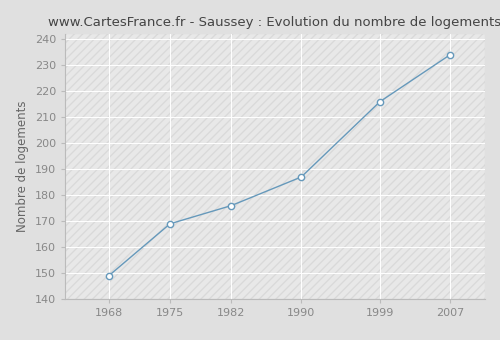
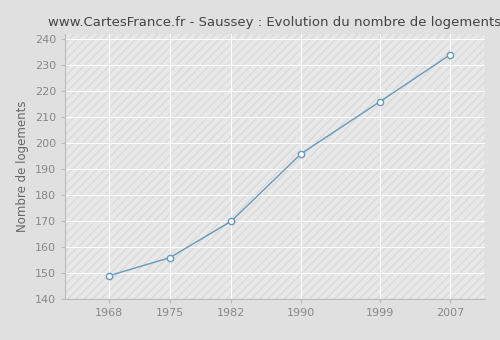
1975: 169 -> 156
1982: 176 -> 170
1990: 187 -> 196
